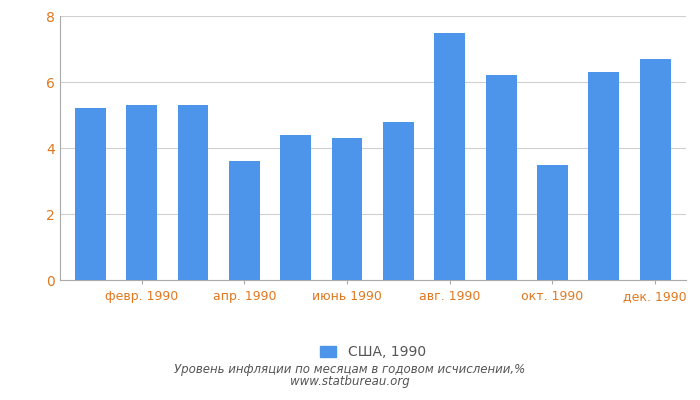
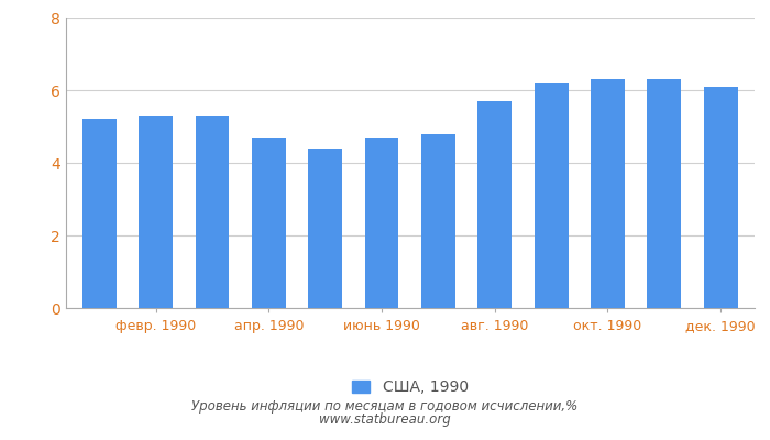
апр. 1990: 3.6 -> 4.7
июнь 1990: 4.3 -> 4.7
авг. 1990: 7.5 -> 5.7
окт. 1990: 3.5 -> 6.3
дек. 1990: 6.7 -> 6.1
